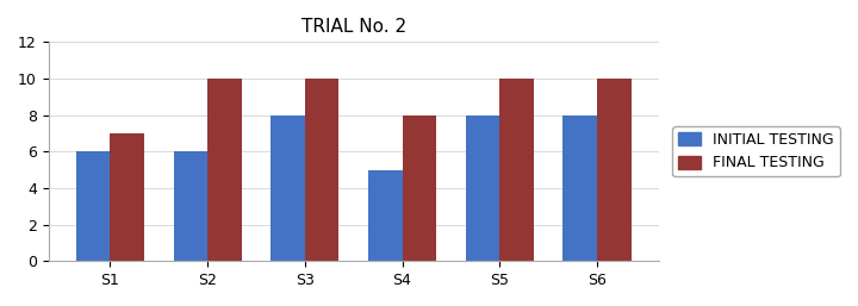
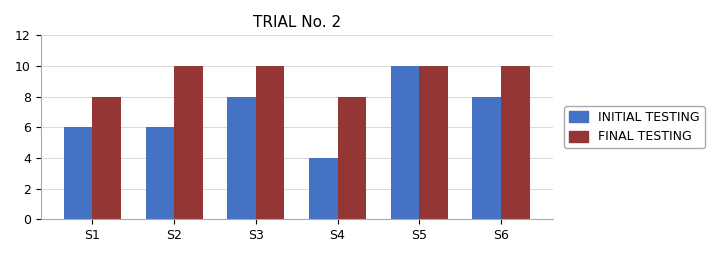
FINAL TESTING/S1: 7 -> 8
INITIAL TESTING/S4: 5 -> 4
INITIAL TESTING/S5: 8 -> 10
